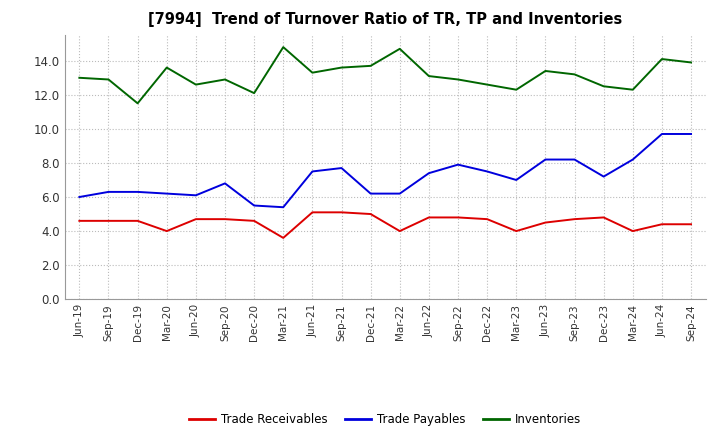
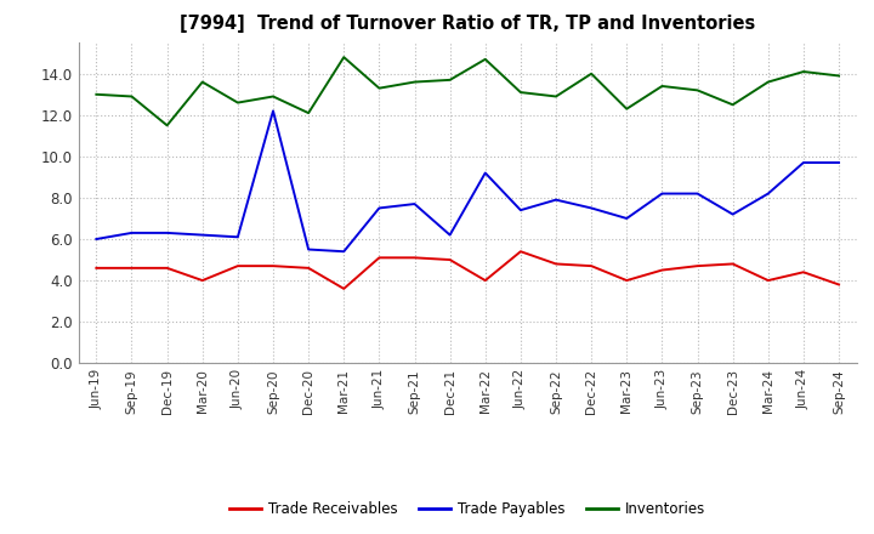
Trade Payables/Sep-20: 6.8 -> 12.2
Trade Payables/Mar-22: 6.2 -> 9.2
Trade Receivables/Jun-22: 4.8 -> 5.4
Inventories/Dec-22: 12.6 -> 14.0
Inventories/Mar-24: 12.3 -> 13.6
Trade Receivables/Sep-24: 4.4 -> 3.8
